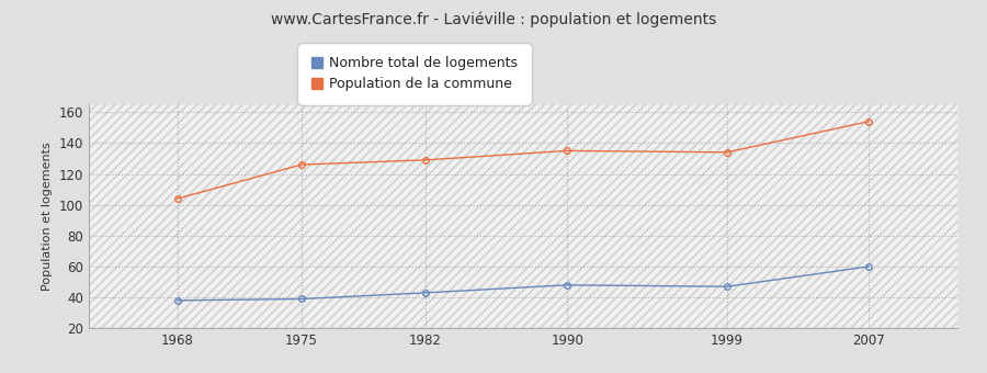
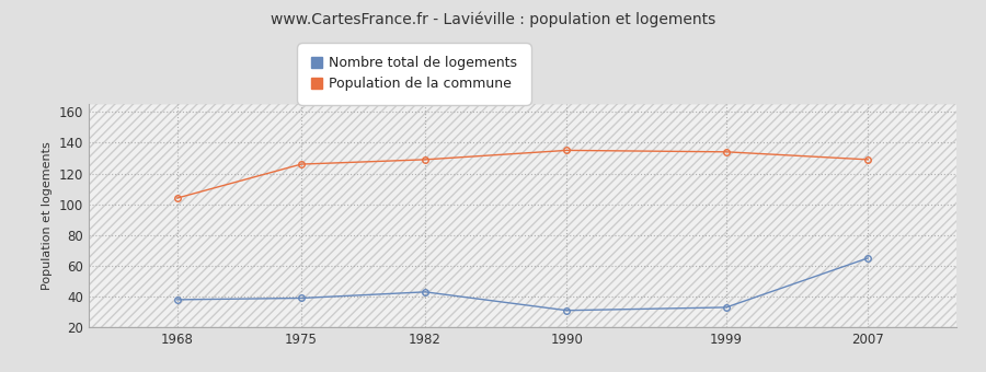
Nombre total de logements/1990: 48 -> 31
Nombre total de logements/1999: 47 -> 33
Nombre total de logements/2007: 60 -> 65
Population de la commune/2007: 154 -> 129
